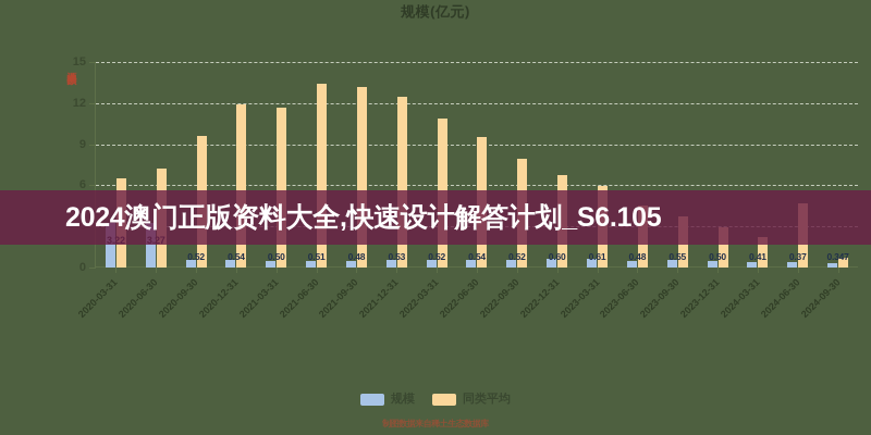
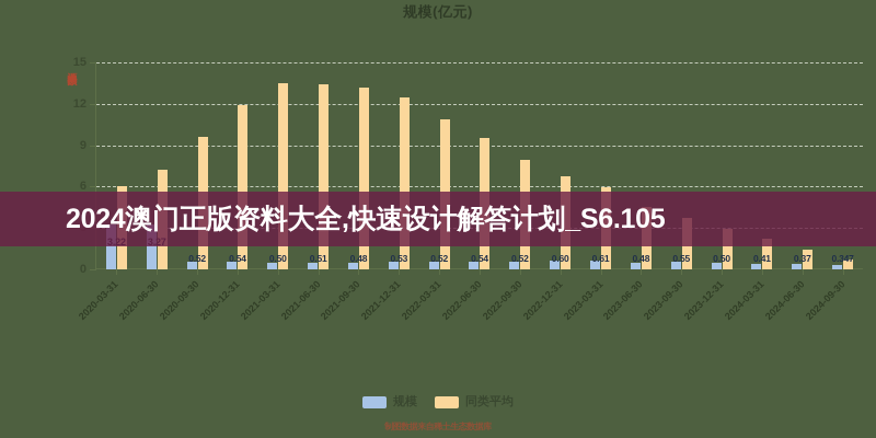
同类平均/2020-03-31: 6.5 -> 6.0
同类平均/2021-03-31: 11.7 -> 13.5
同类平均/2024-06-30: 4.7 -> 1.4
